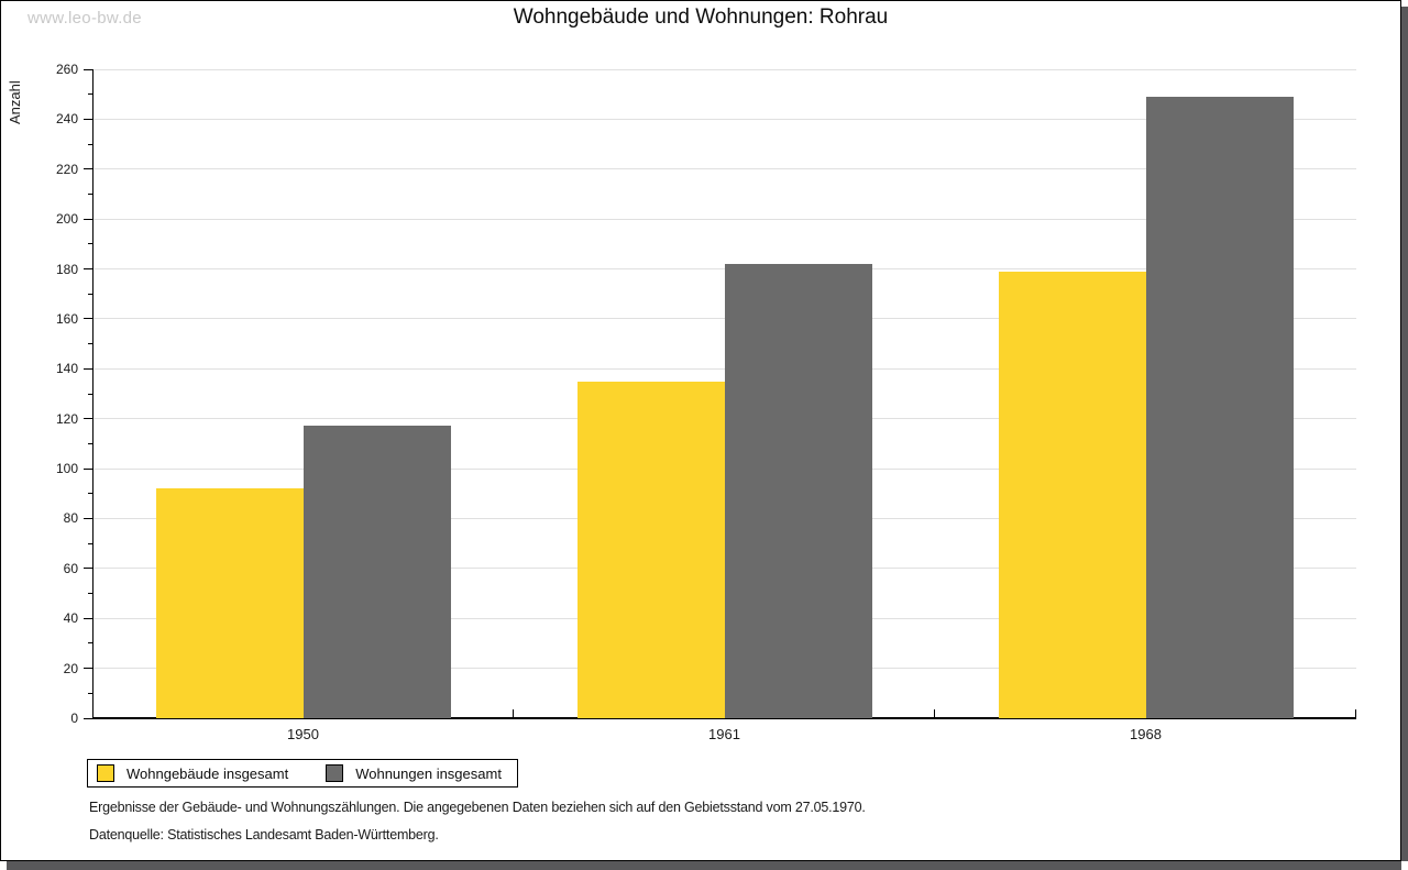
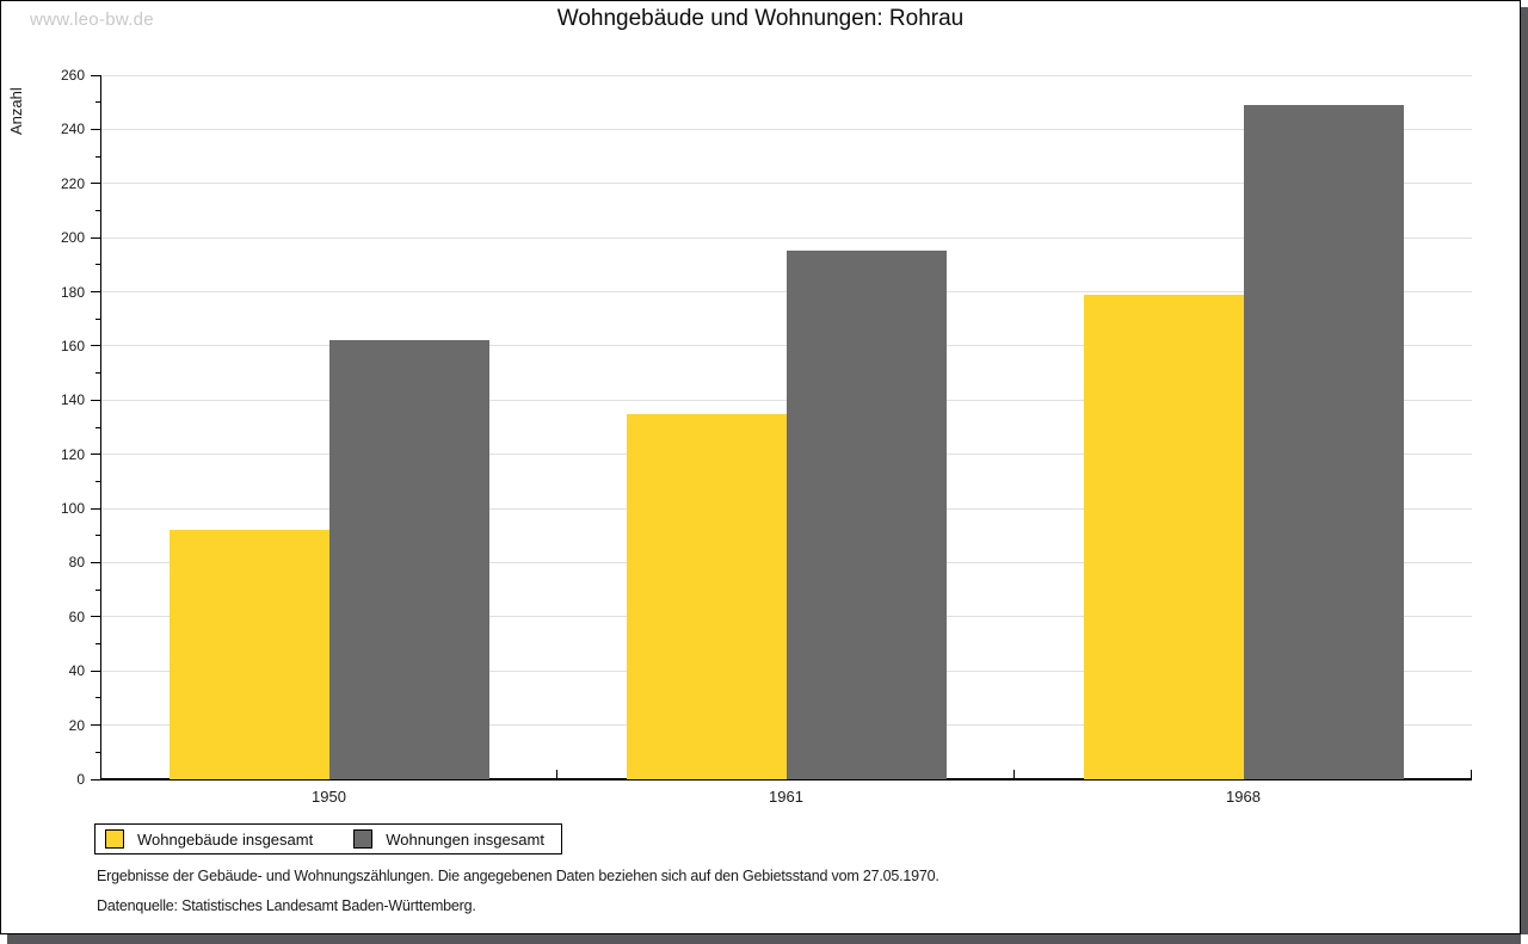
Wohnungen insgesamt/1950: 117 -> 162
Wohnungen insgesamt/1961: 182 -> 195
